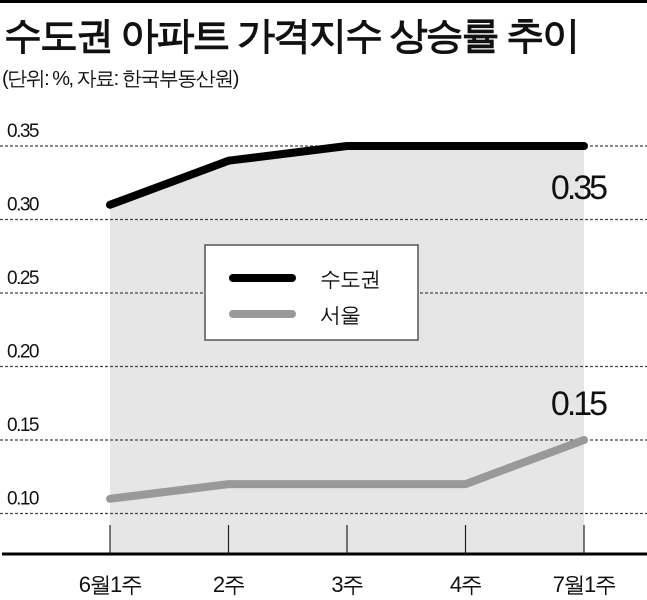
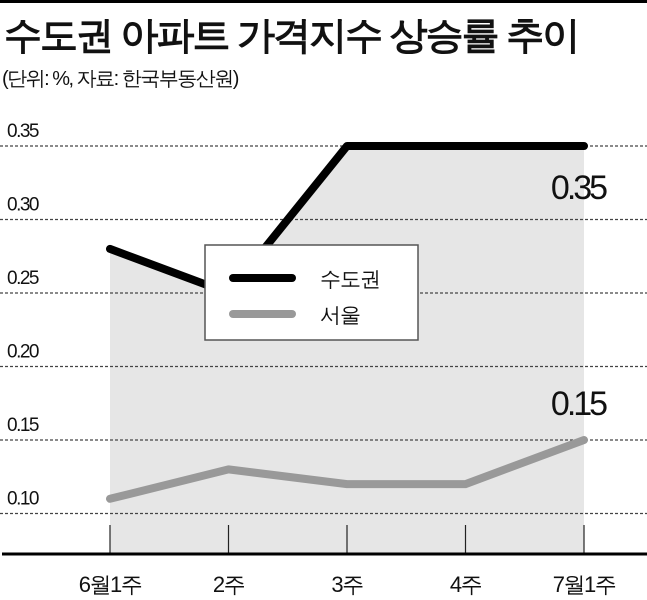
수도권/6월1주: 0.31 -> 0.28
수도권/2주: 0.34 -> 0.25
서울/2주: 0.12 -> 0.13
